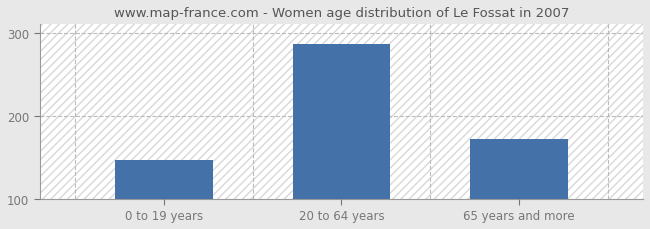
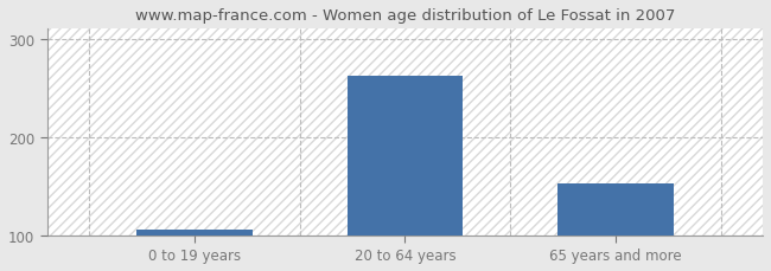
0 to 19 years: 146 -> 106
20 to 64 years: 286 -> 262
65 years and more: 172 -> 152
